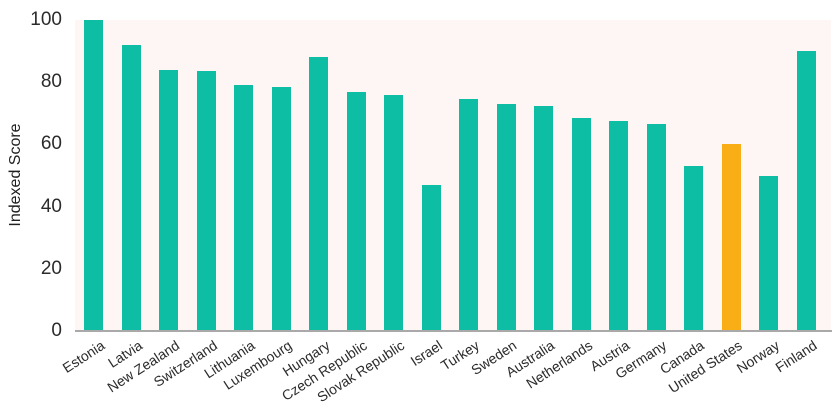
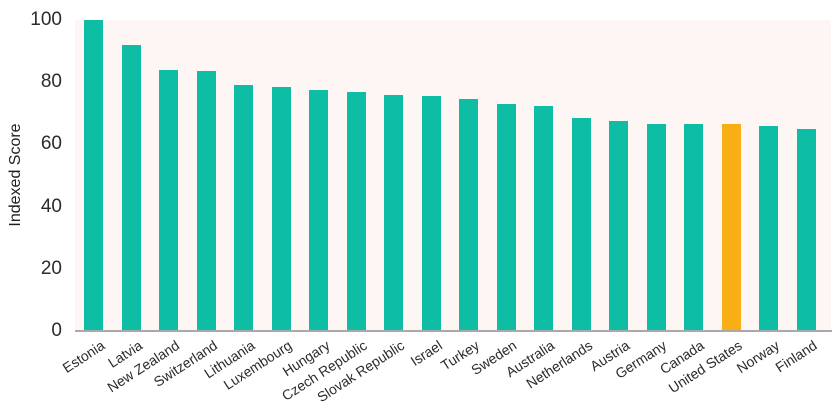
Hungary: 88 -> 78
Israel: 47 -> 76
Canada: 53 -> 66
United States: 60 -> 66
Norway: 50 -> 66
Finland: 90 -> 65
